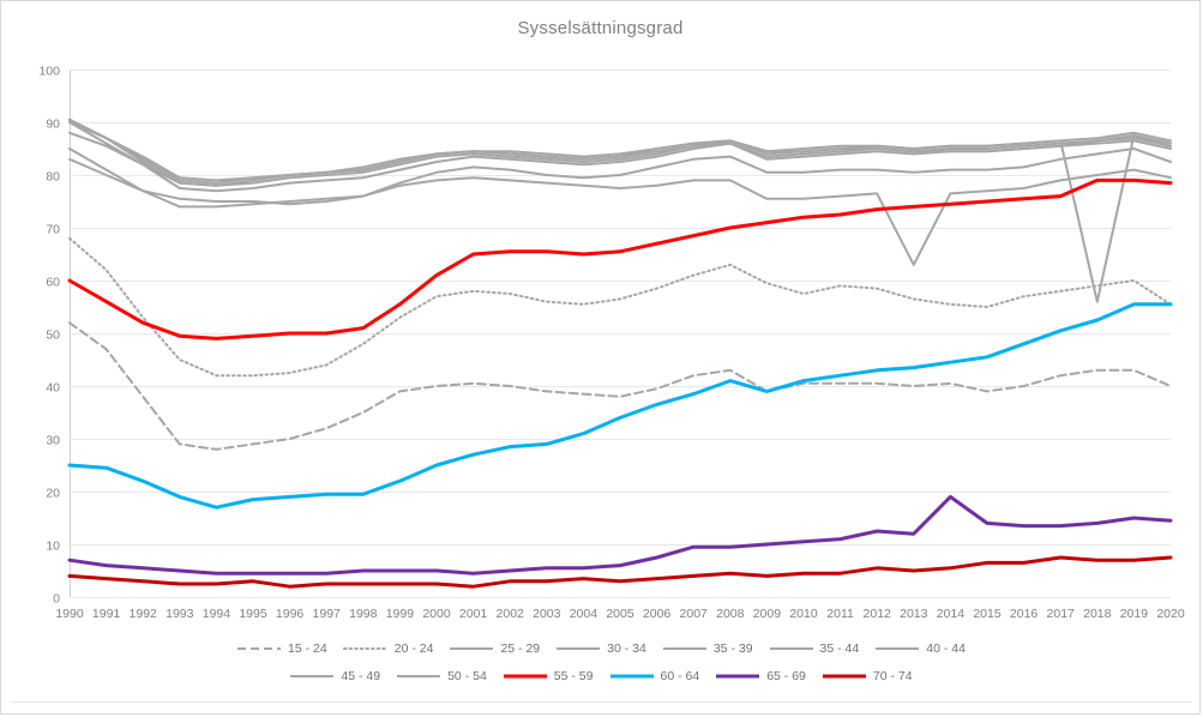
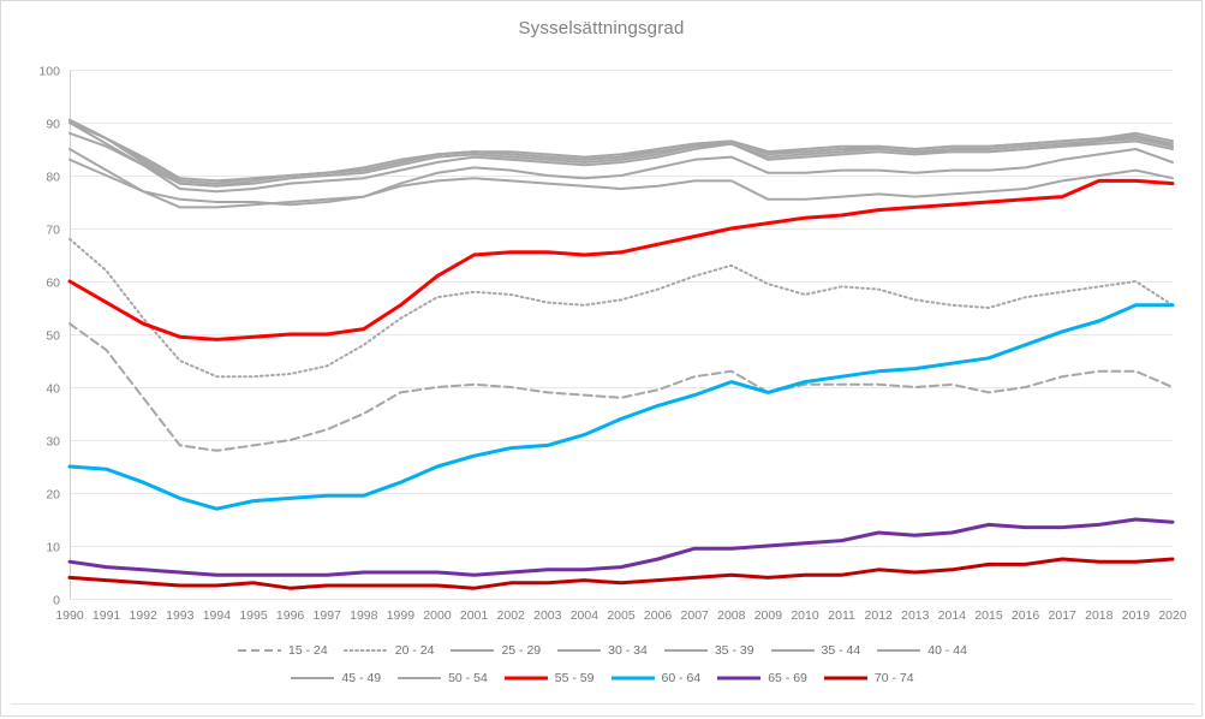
50 - 54/2013: 63 -> 76
65 - 69/2014: 19 -> 12
40 - 44/2018: 56 -> 87
